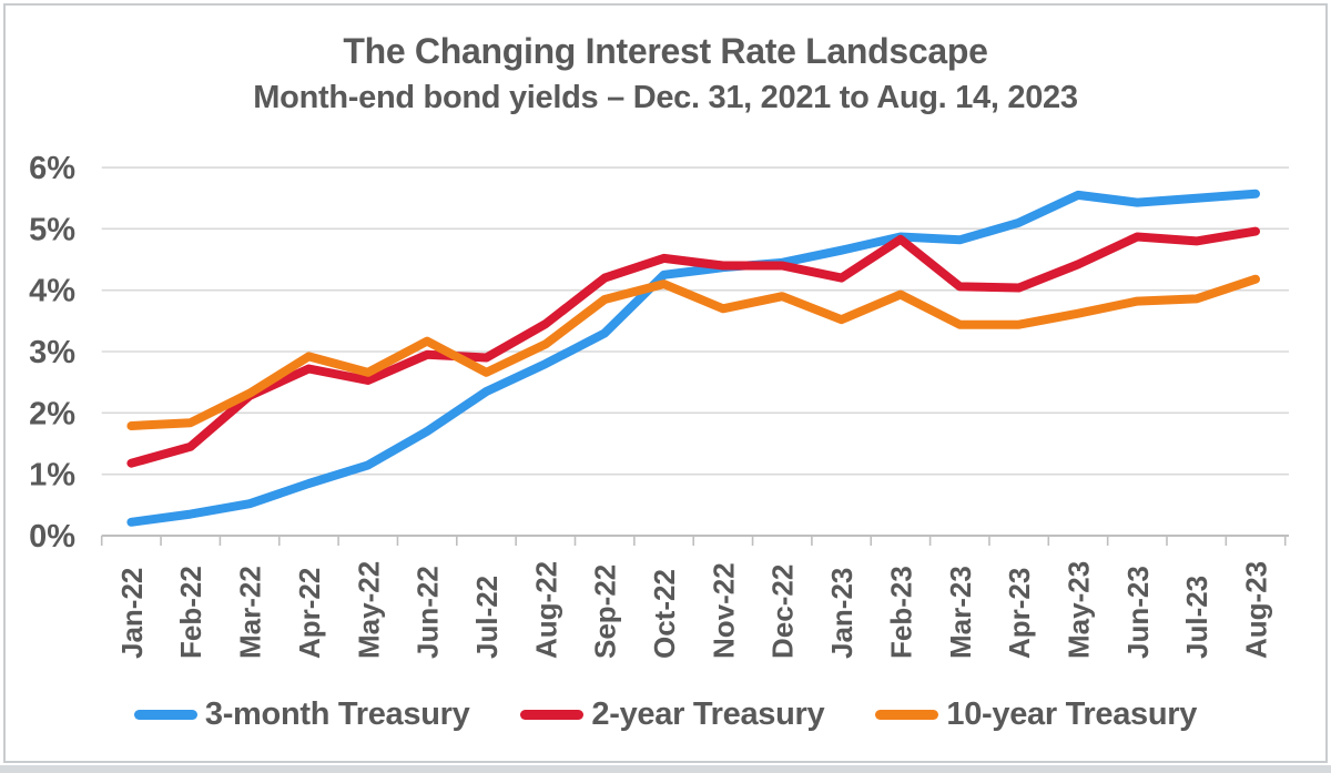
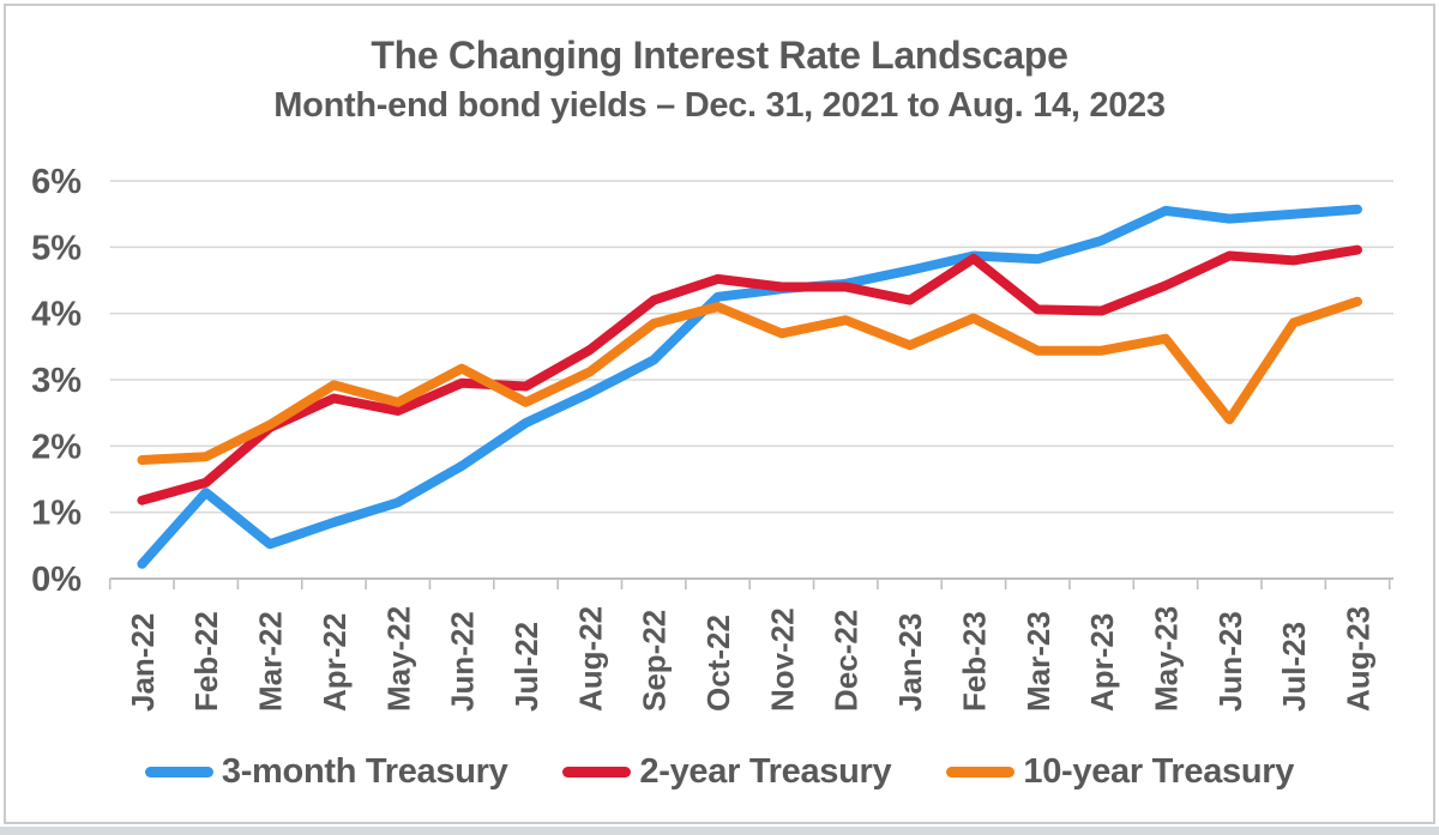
3-month Treasury/Feb-22: 0.3% -> 1.3%
10-year Treasury/Jun-23: 3.8% -> 2.4%
